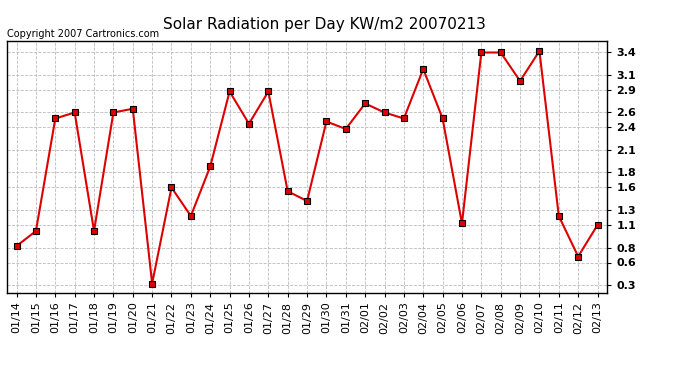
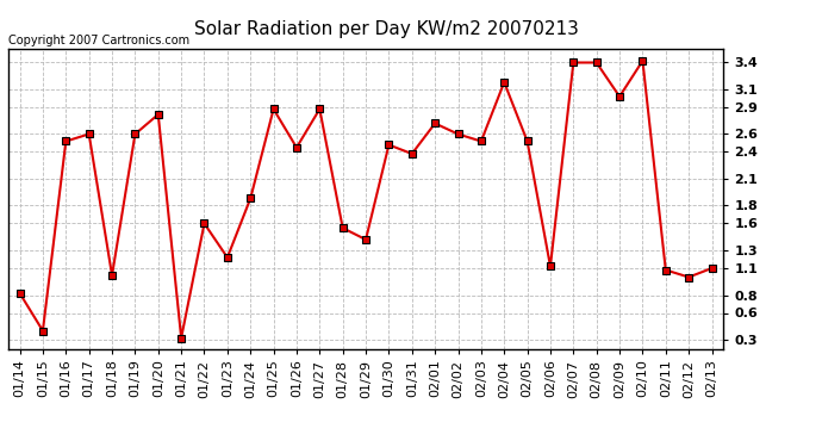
01/15: 1.02 -> 0.40
01/20: 2.65 -> 2.82
02/11: 1.22 -> 1.08
02/12: 0.68 -> 1.00
